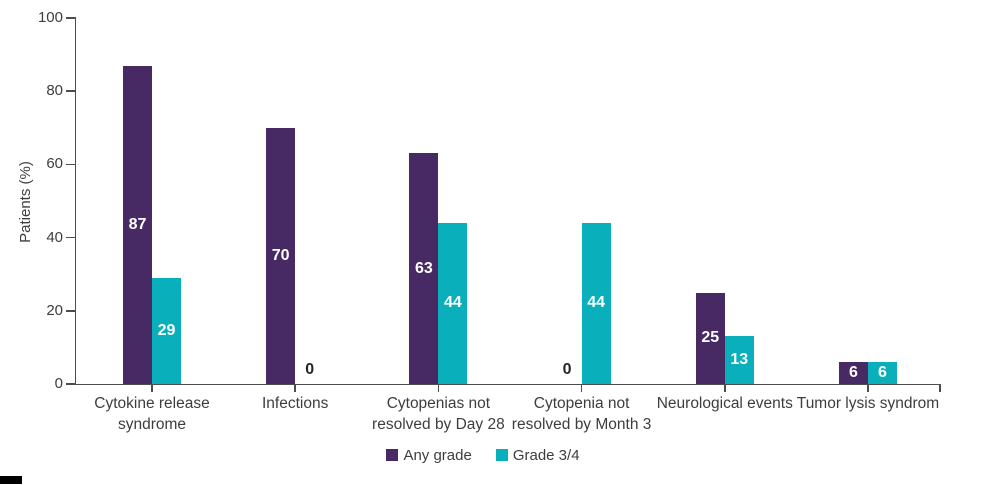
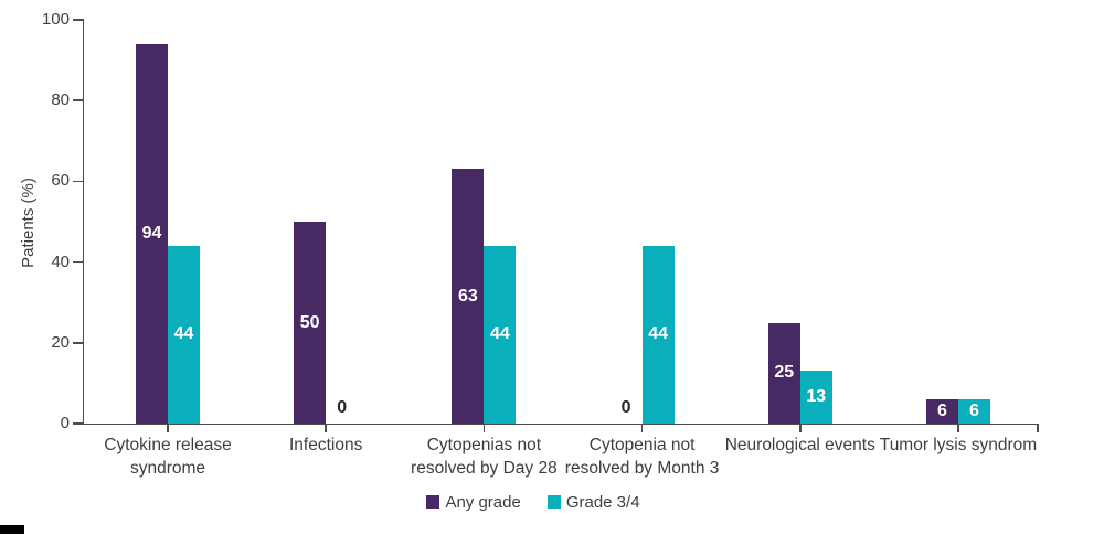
Any grade/Cytokine release syndrome: 87 -> 94
Grade 3/4/Cytokine release syndrome: 29 -> 44
Any grade/Infections: 70 -> 50
